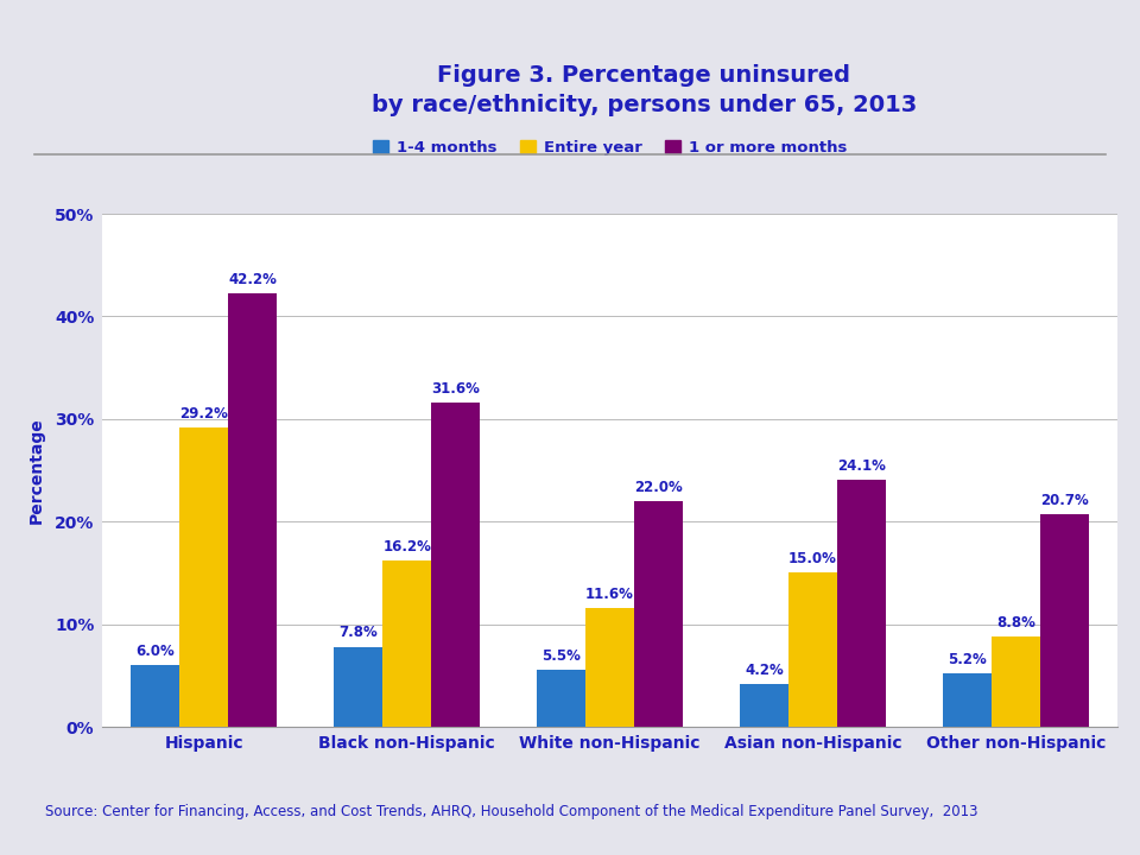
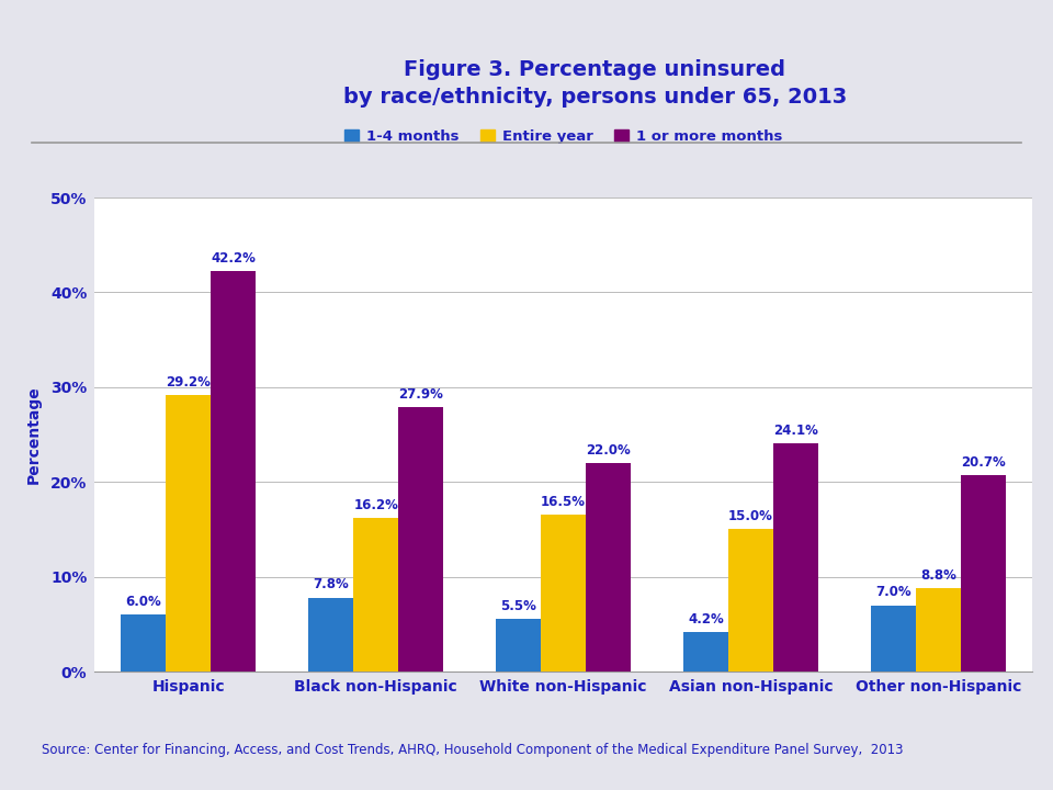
1 or more months/Black non-Hispanic: 31.6% -> 27.9%
Entire year/White non-Hispanic: 11.6% -> 16.5%
1-4 months/Other non-Hispanic: 5.2% -> 7.0%
